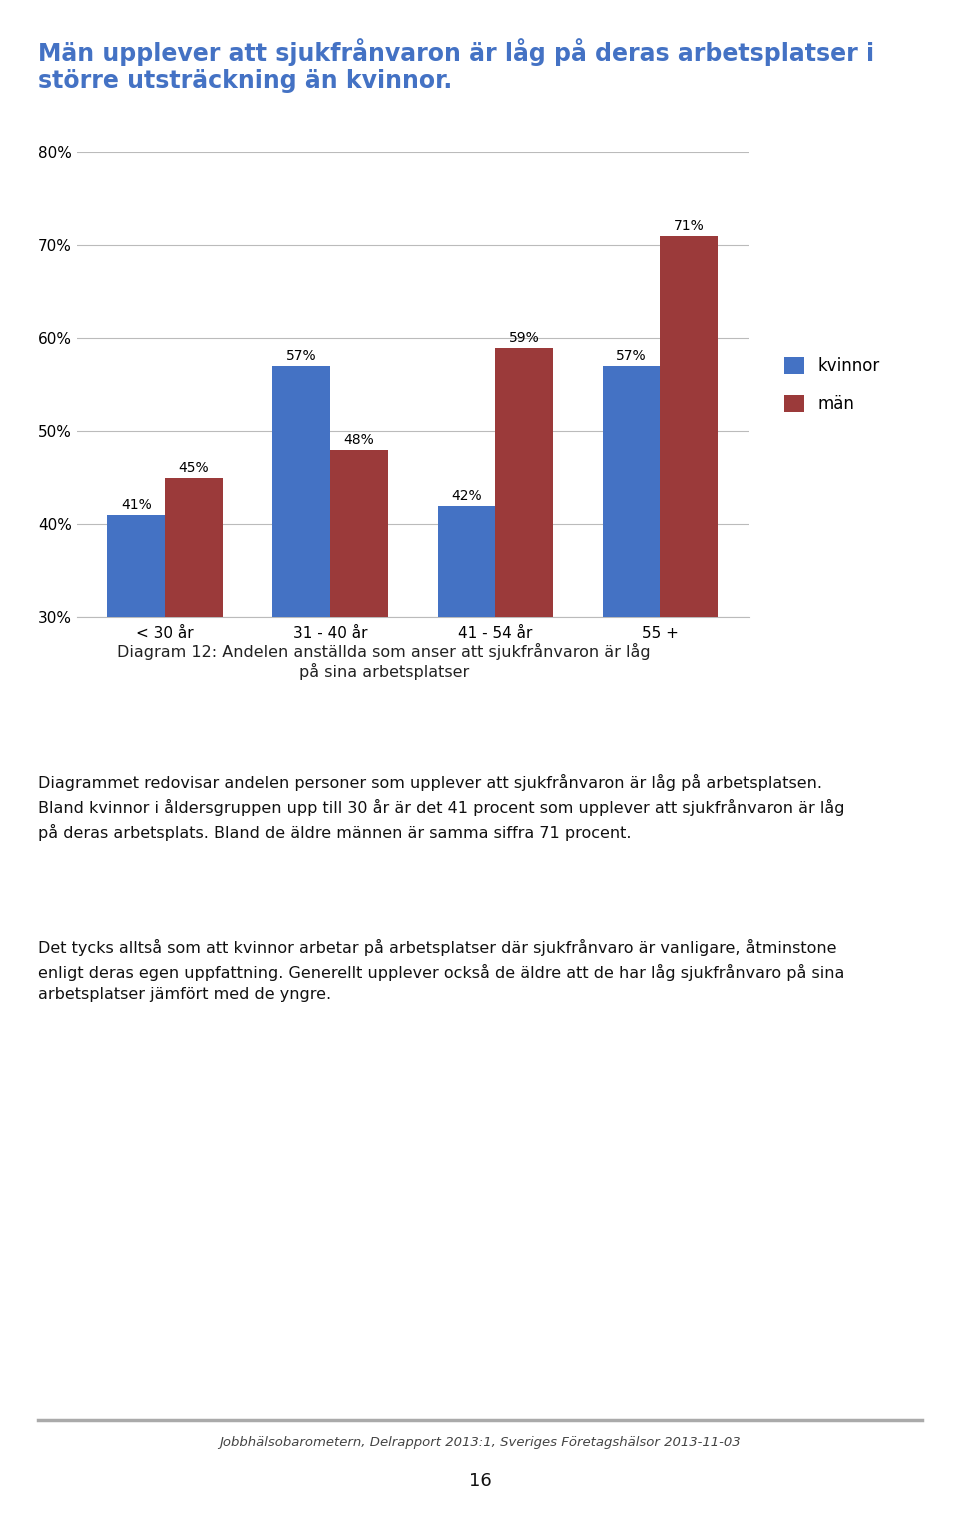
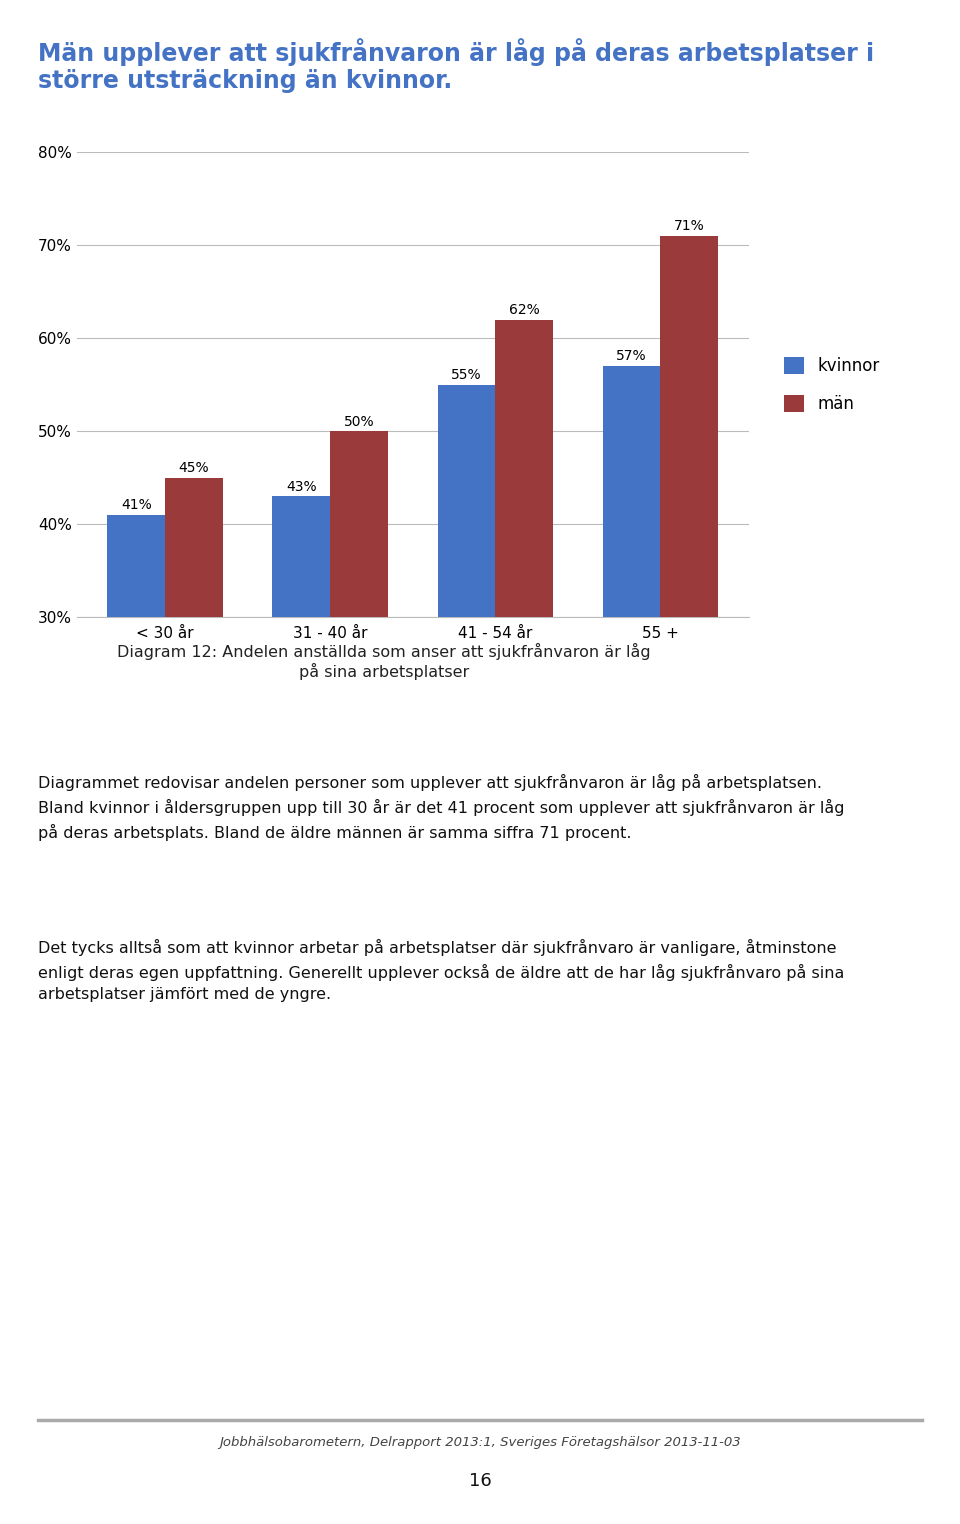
kvinnor/31 - 40 år: 57% -> 43%
män/31 - 40 år: 48% -> 50%
kvinnor/41 - 54 år: 42% -> 55%
män/41 - 54 år: 59% -> 62%
